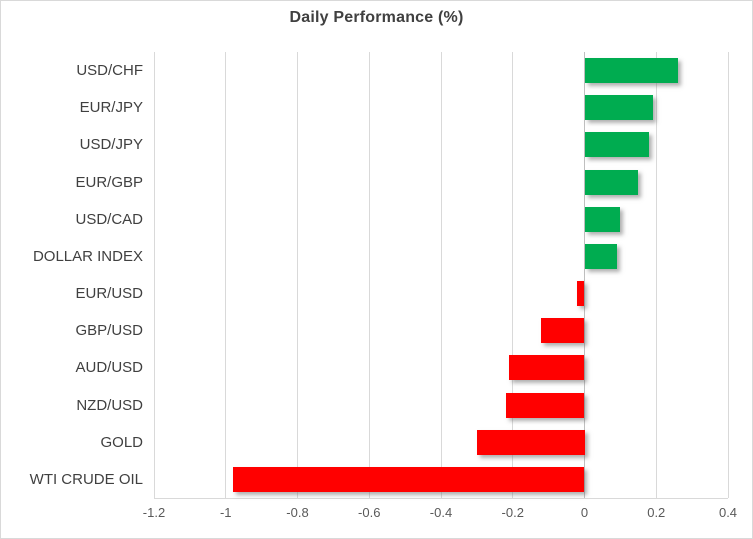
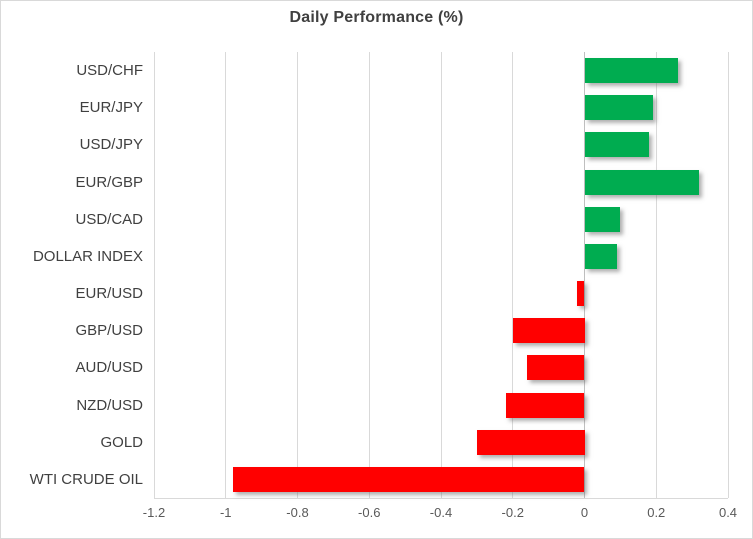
EUR/GBP: 0.15 -> 0.32
GBP/USD: -0.12 -> -0.20
AUD/USD: -0.21 -> -0.16
